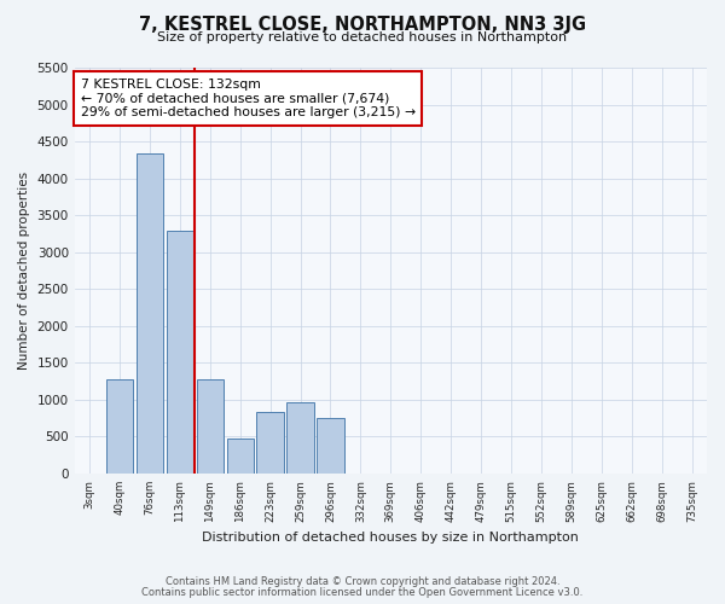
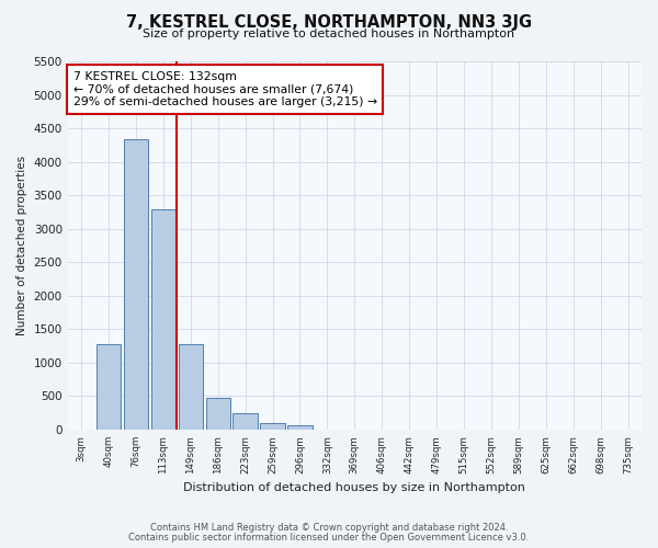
223sqm: 840 -> 240
259sqm: 960 -> 90
296sqm: 760 -> 60
